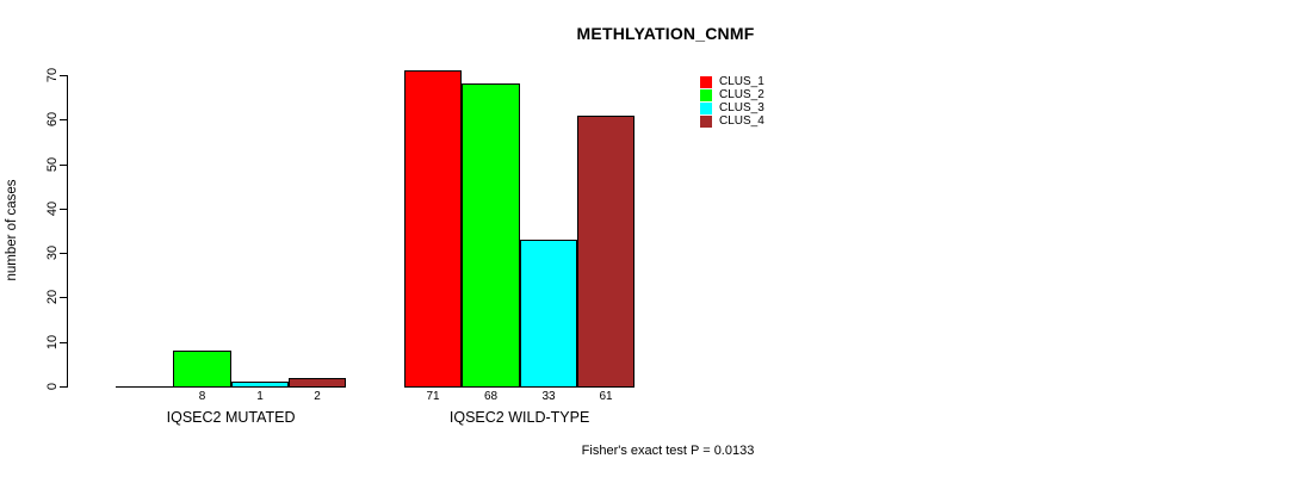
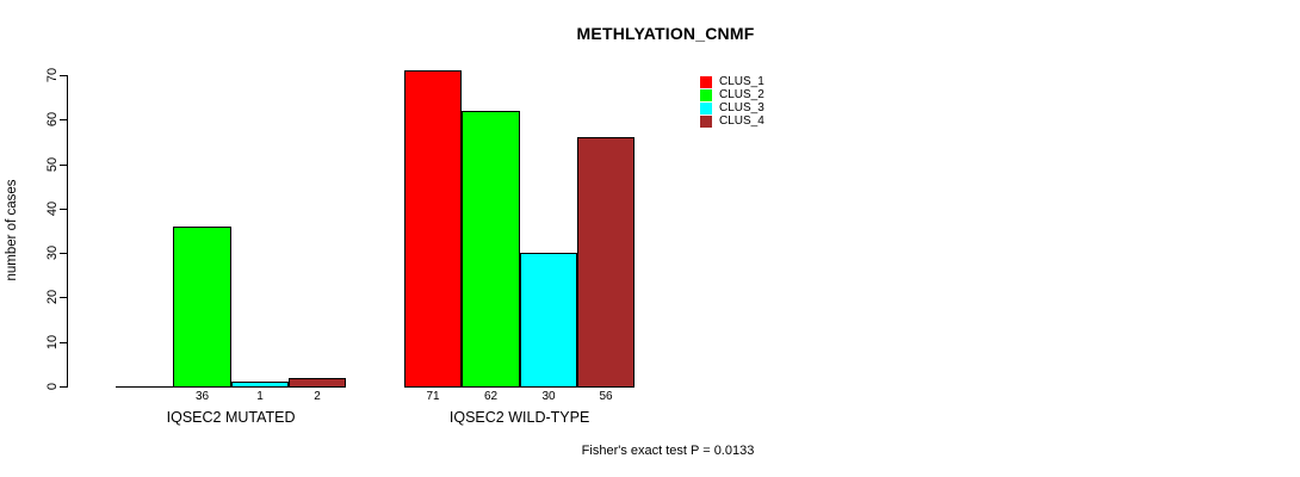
CLUS_2/IQSEC2 MUTATED: 8 -> 36
CLUS_2/IQSEC2 WILD-TYPE: 68 -> 62
CLUS_3/IQSEC2 WILD-TYPE: 33 -> 30
CLUS_4/IQSEC2 WILD-TYPE: 61 -> 56
